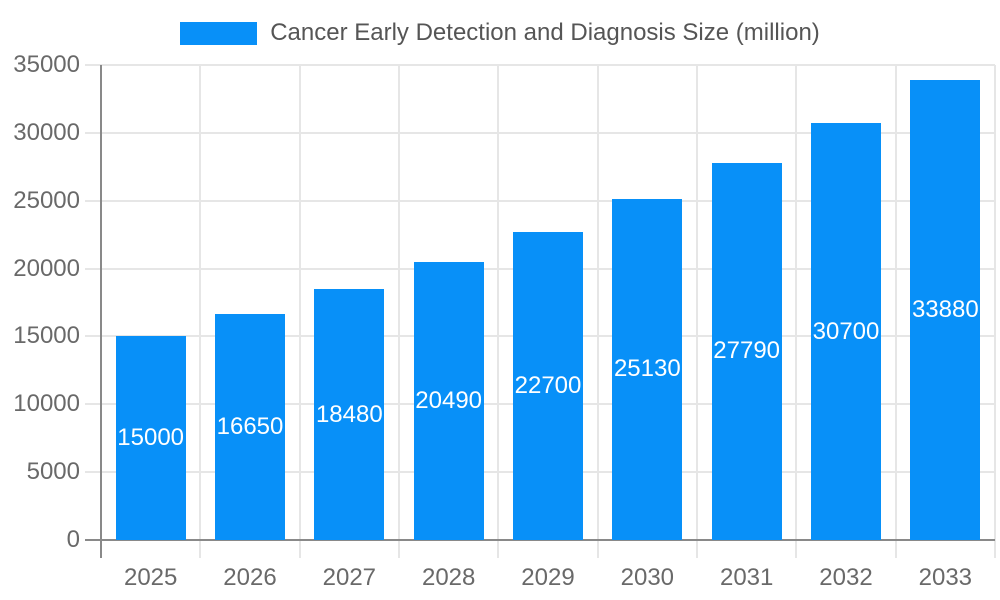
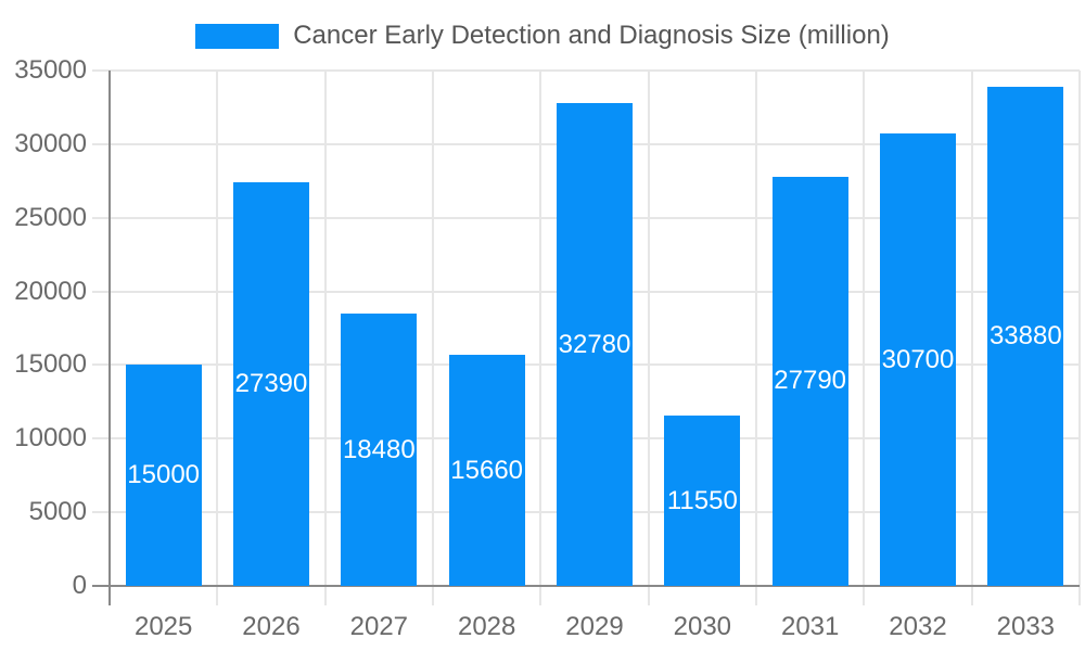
2026: 16650 -> 27390
2028: 20490 -> 15660
2029: 22700 -> 32780
2030: 25130 -> 11550
